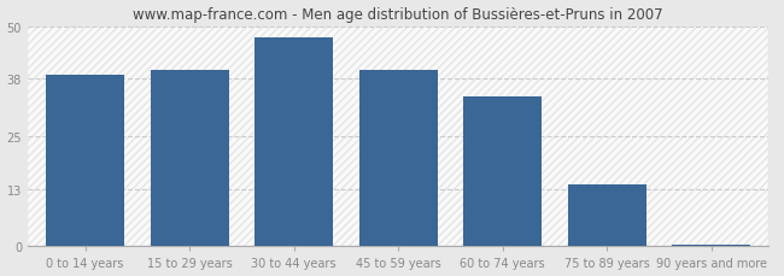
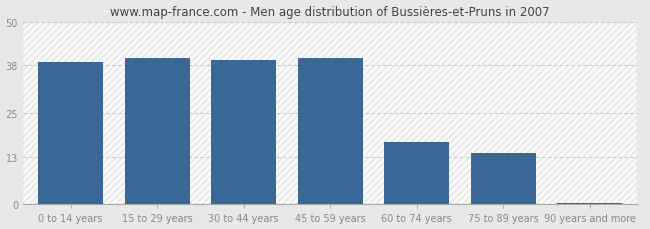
30 to 44 years: 47.5 -> 39.5
60 to 74 years: 34.0 -> 17.0
